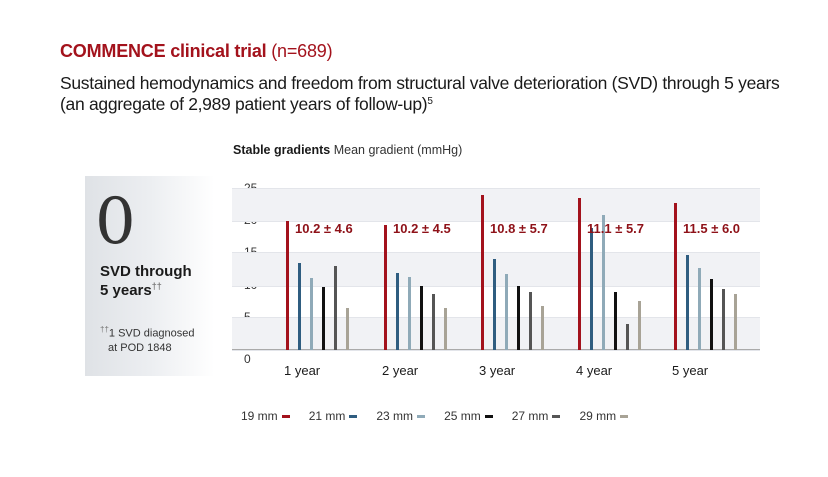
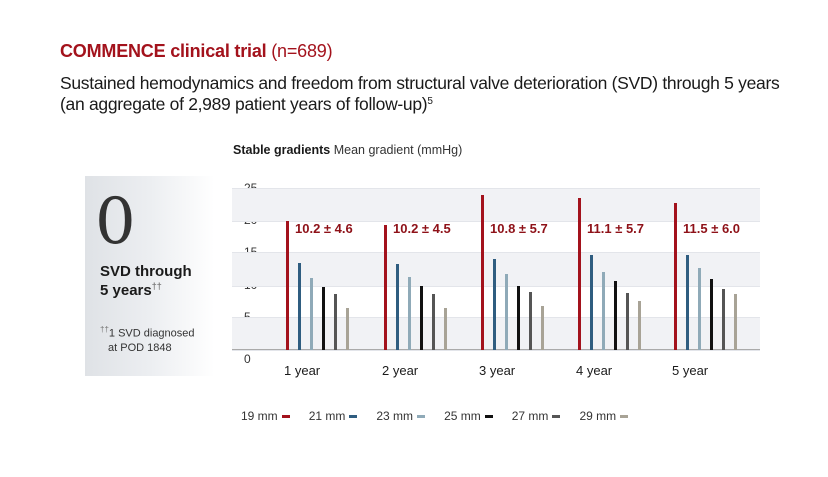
27 mm/1 year: 13 -> 9
21 mm/2 year: 12 -> 13
21 mm/4 year: 19 -> 15
23 mm/4 year: 21 -> 12
25 mm/4 year: 9 -> 11
27 mm/4 year: 4 -> 9
